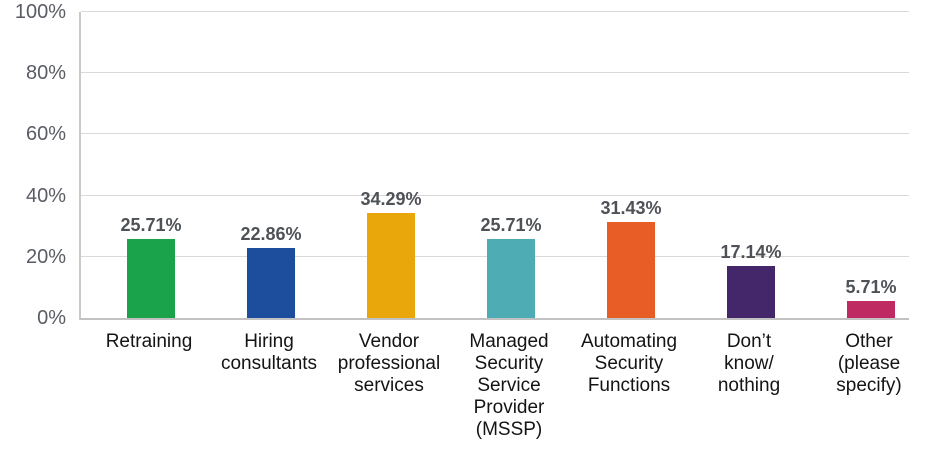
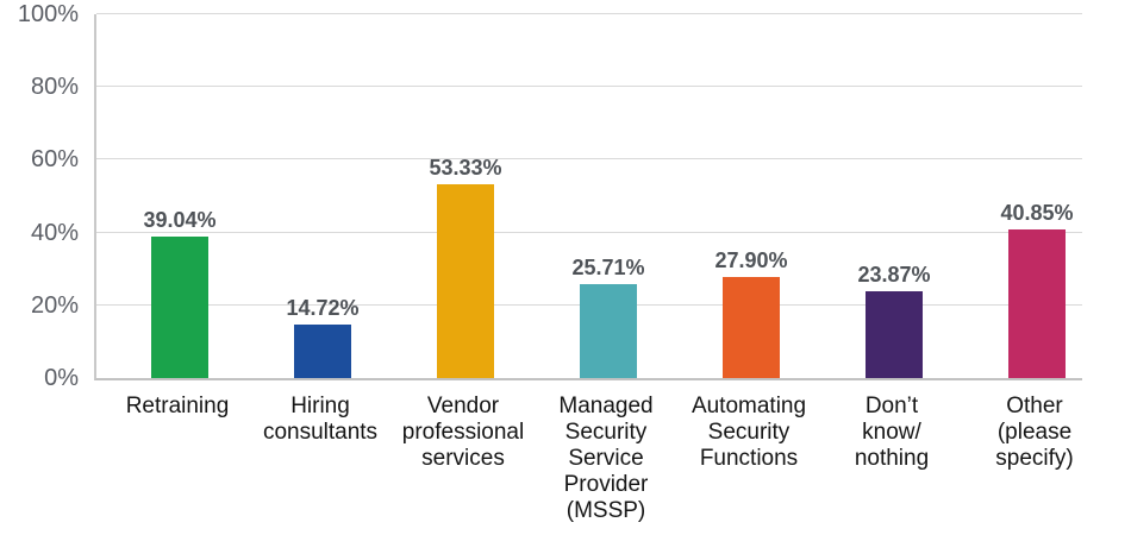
Retraining: 25.71% -> 39.04%
Hiring consultants: 22.86% -> 14.72%
Vendor professional services: 34.29% -> 53.33%
Automating Security Functions: 31.43% -> 27.90%
Don’t know/ nothing: 17.14% -> 23.87%
Other (please specify): 5.71% -> 40.85%
